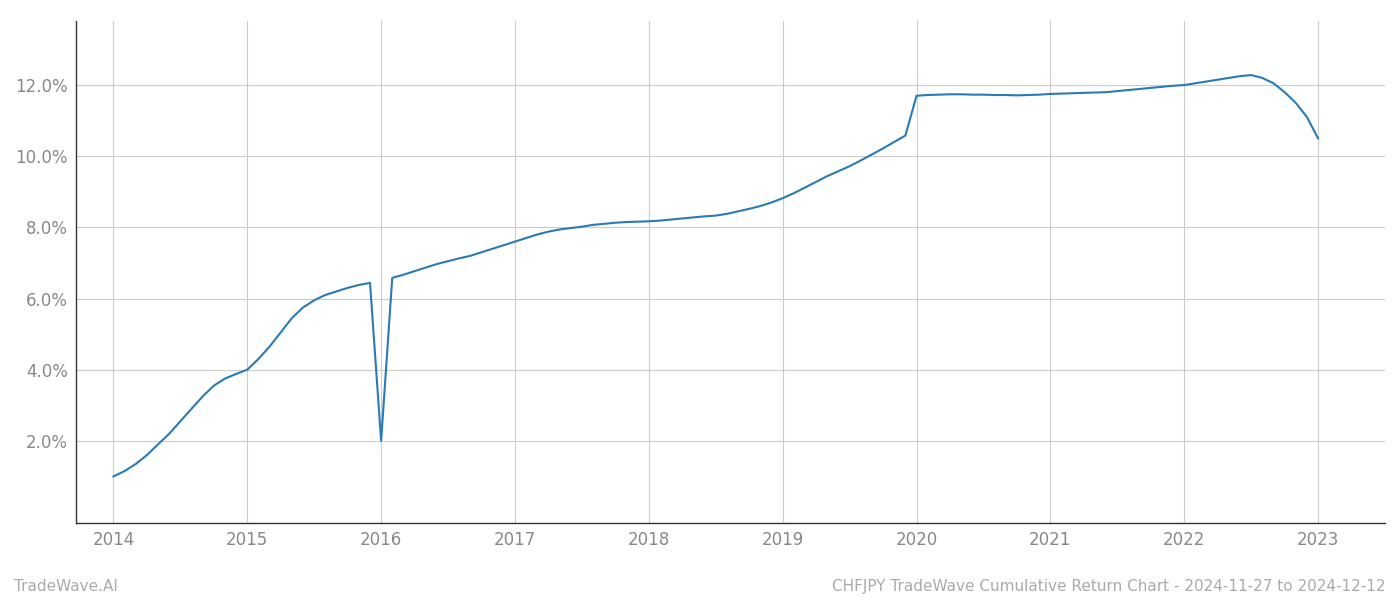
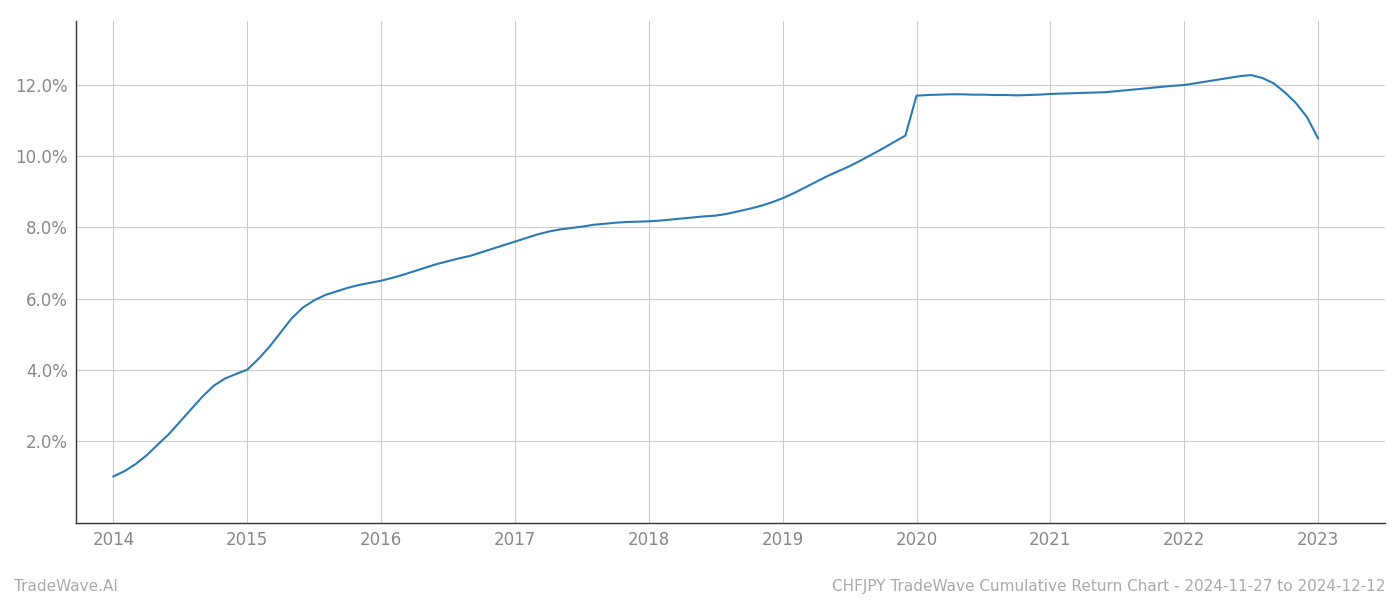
2016: 2.00% -> 6.50%
